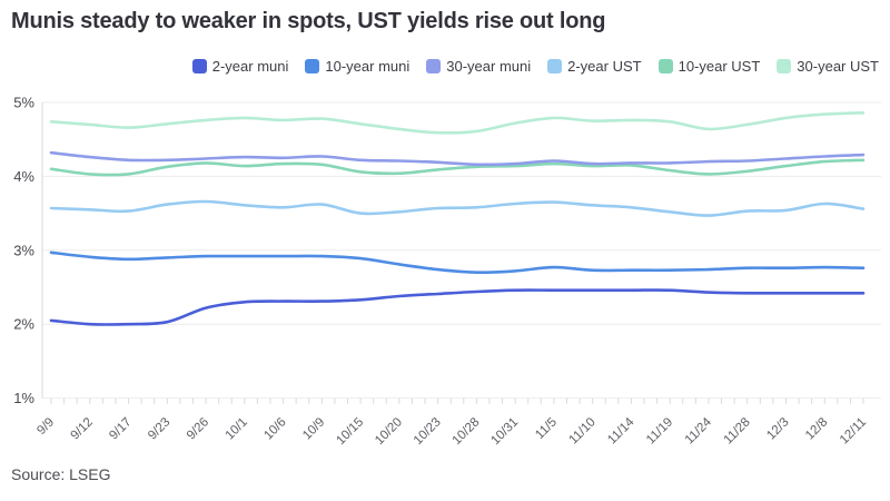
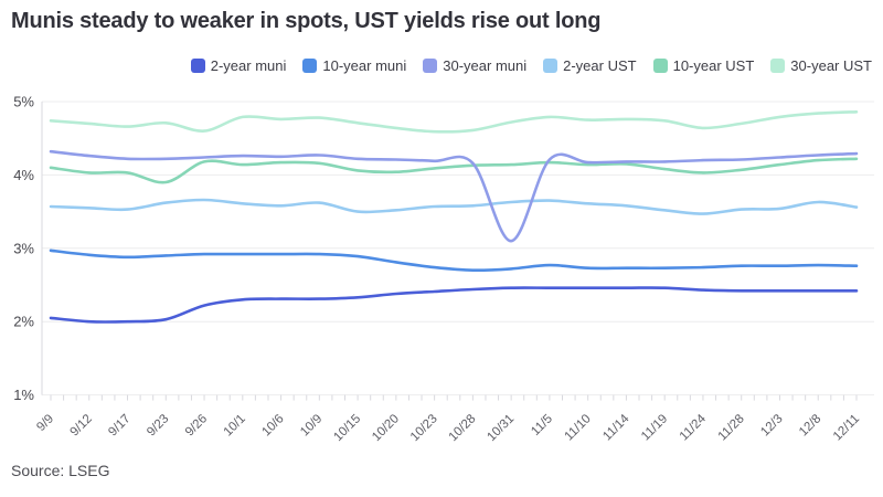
10-year UST/9/23: 4.1% -> 3.9%
30-year UST/9/26: 4.8% -> 4.6%
30-year muni/10/31: 4.2% -> 3.1%
